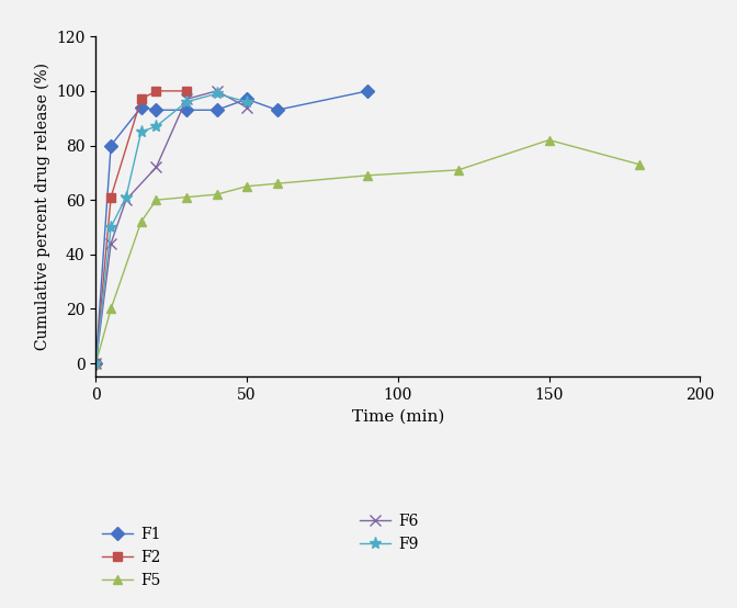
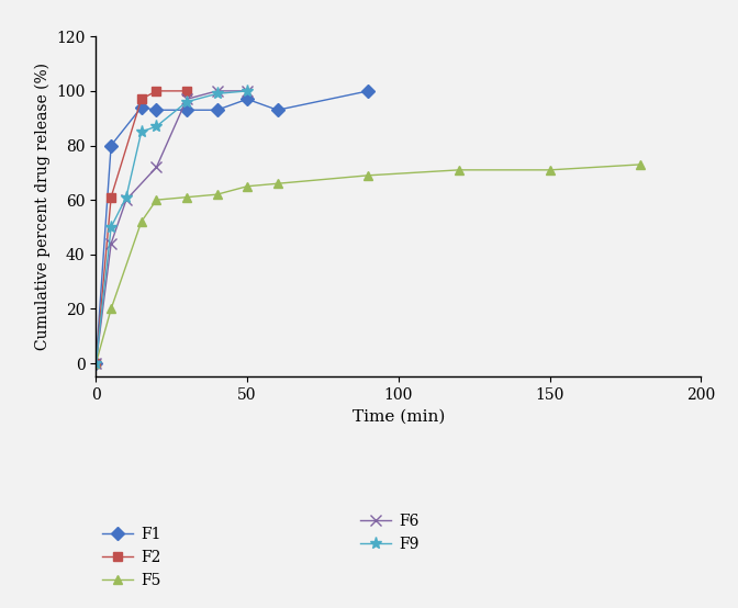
F6/50: 94 -> 100
F9/50: 96 -> 100
F5/150: 82 -> 71
